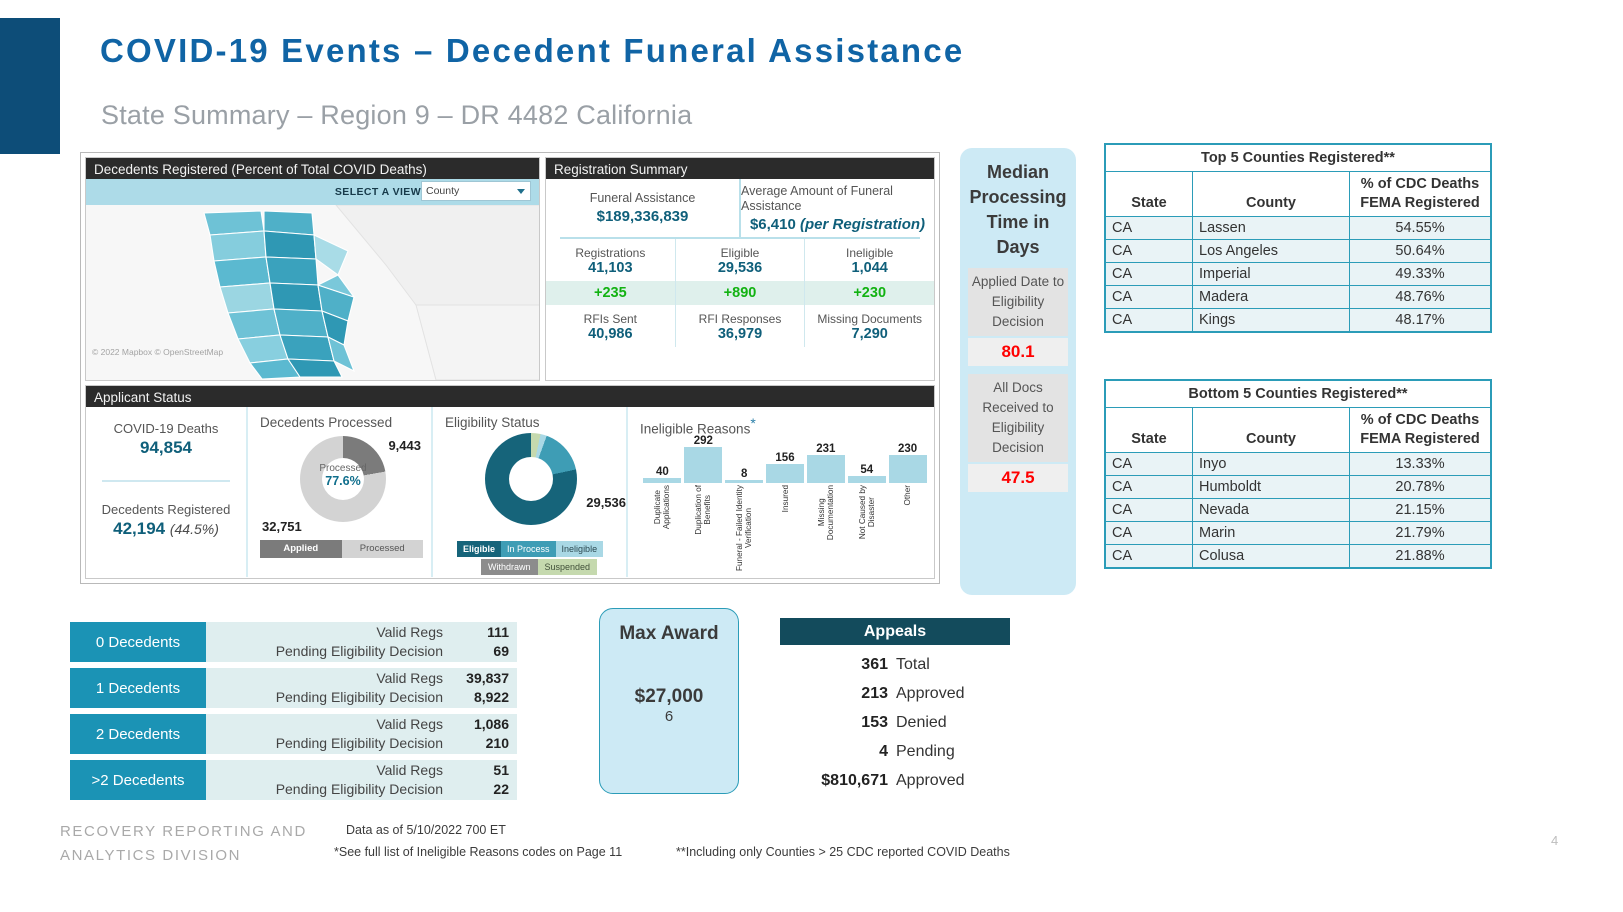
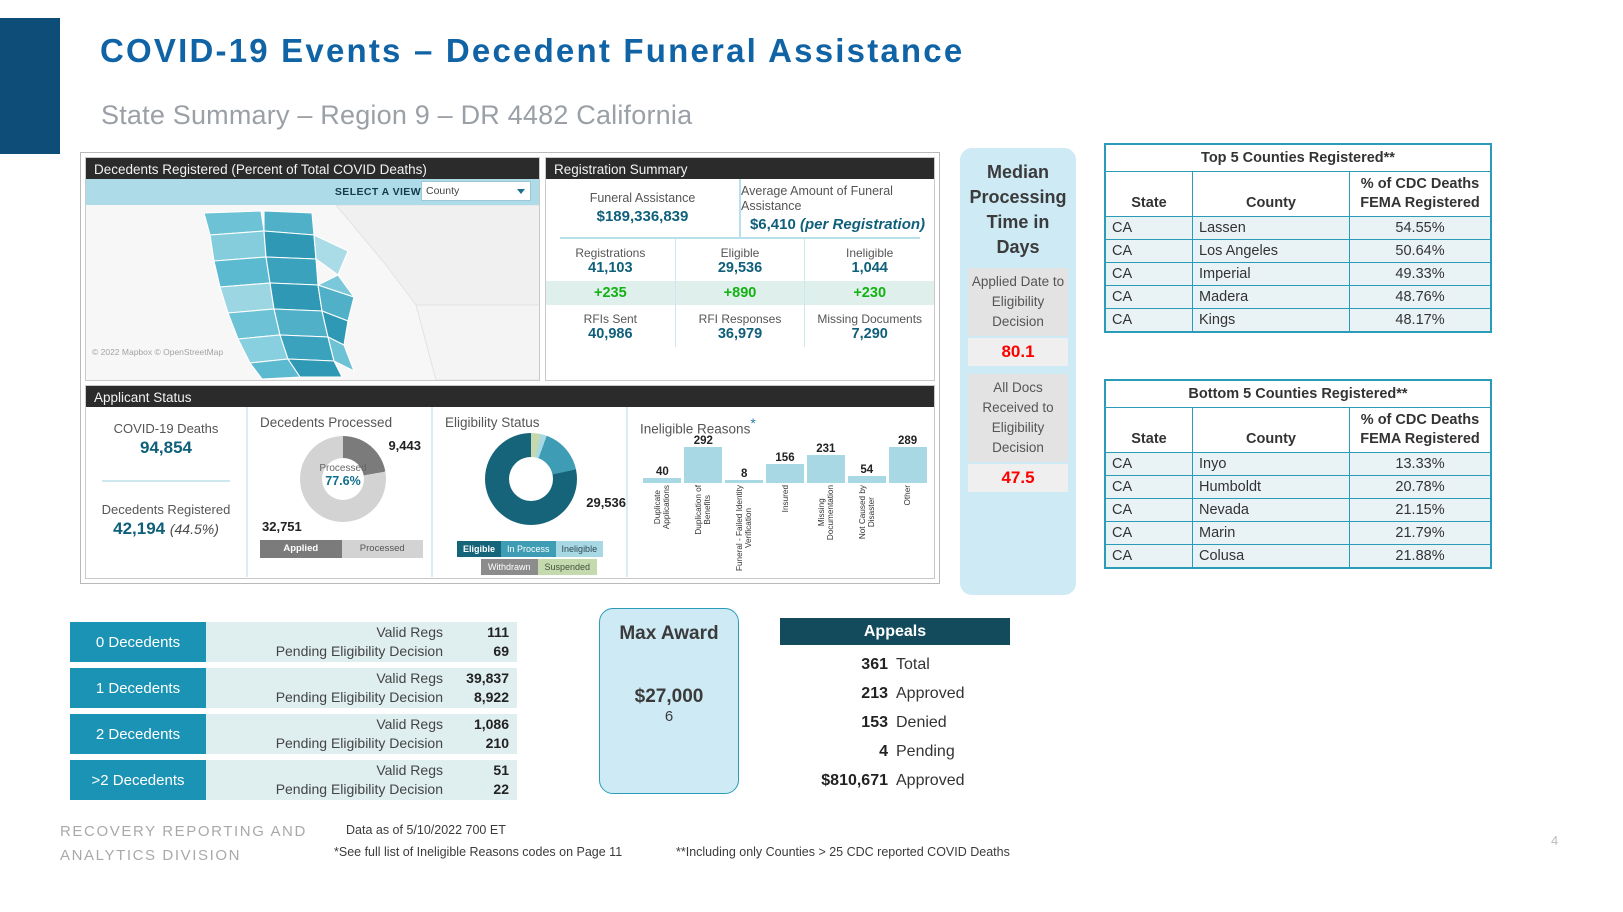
Ineligible Reasons/Other: 230 -> 289
